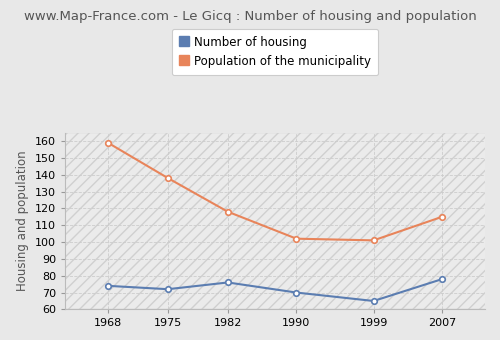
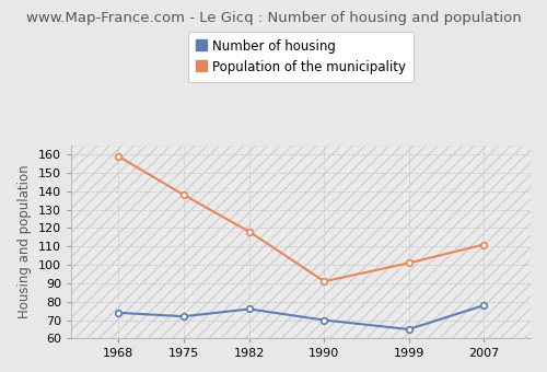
Population of the municipality/1990: 102 -> 91
Population of the municipality/2007: 115 -> 111
